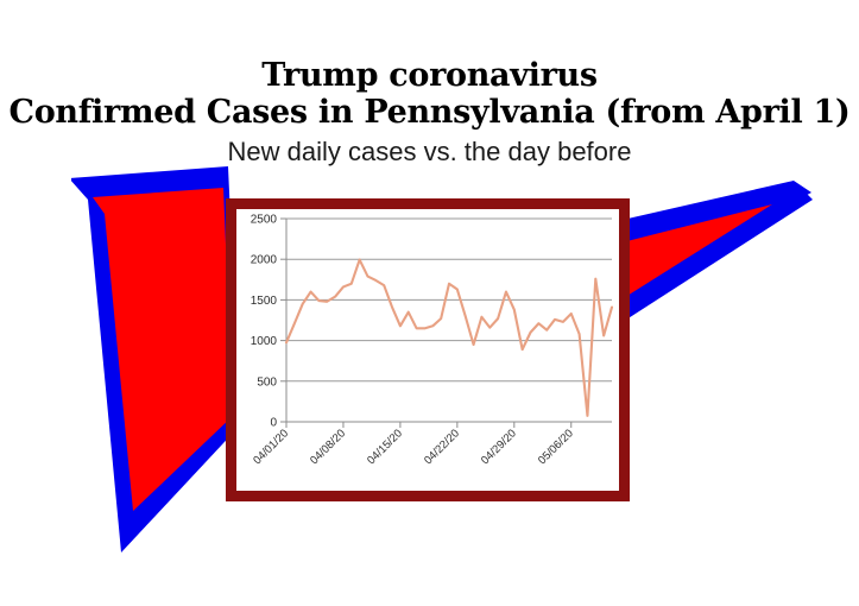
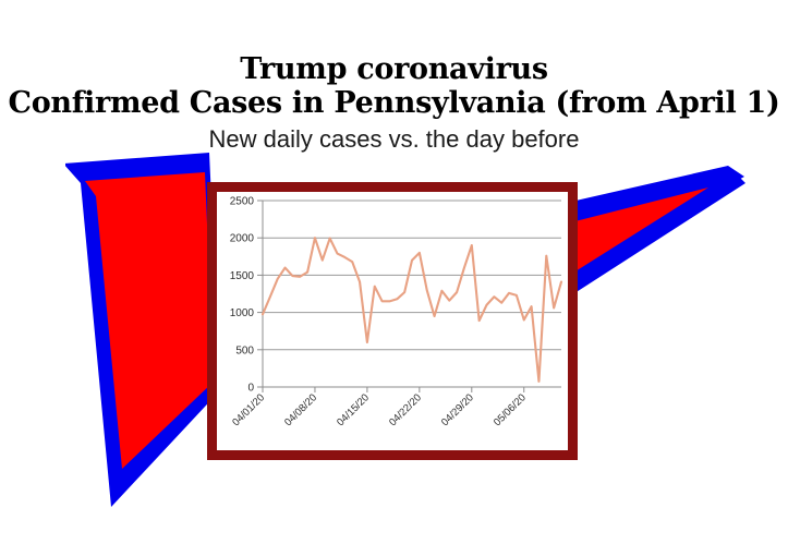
04/08/20: 1700 -> 2000
04/15/20: 1200 -> 600
04/22/20: 1600 -> 1800
04/29/20: 1400 -> 1900
05/06/20: 1300 -> 900
